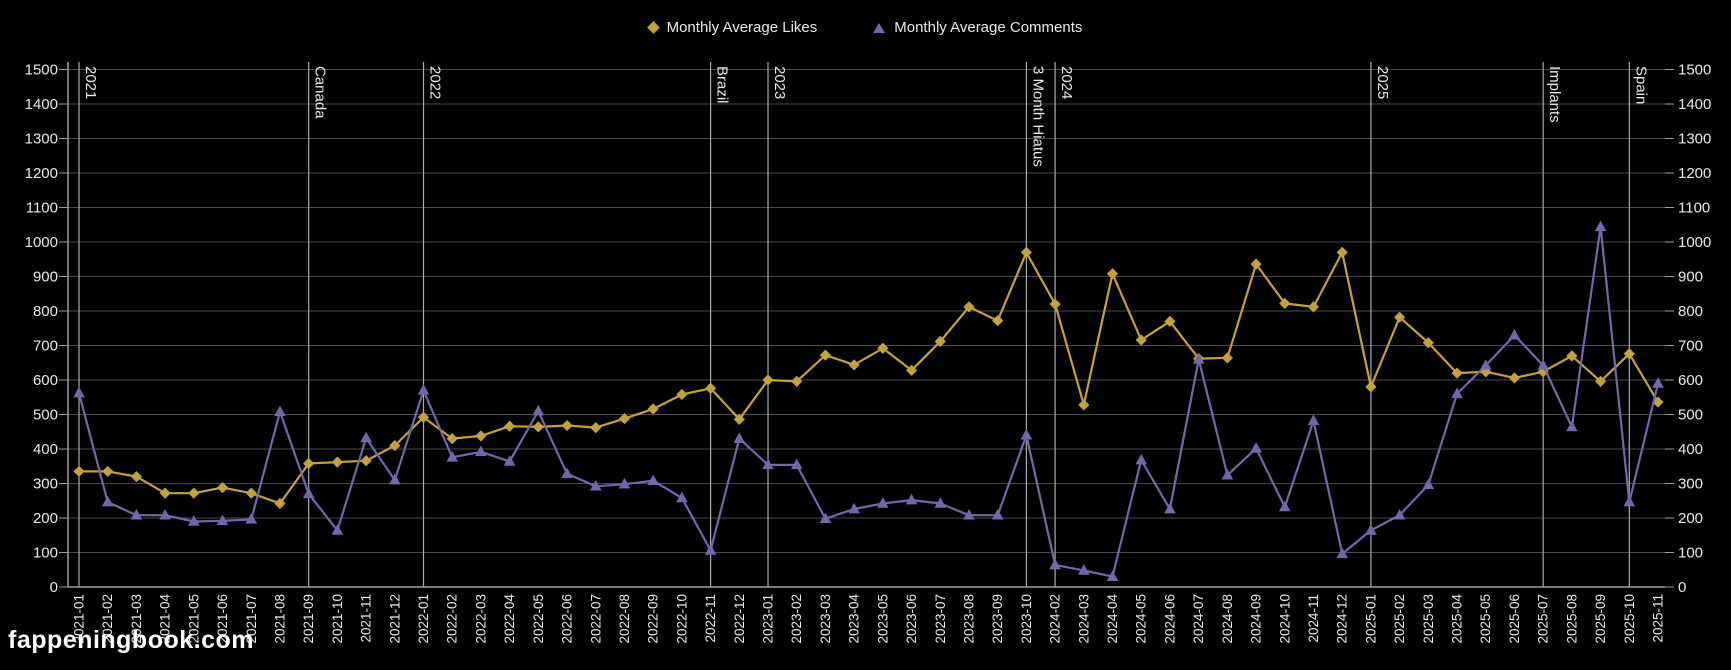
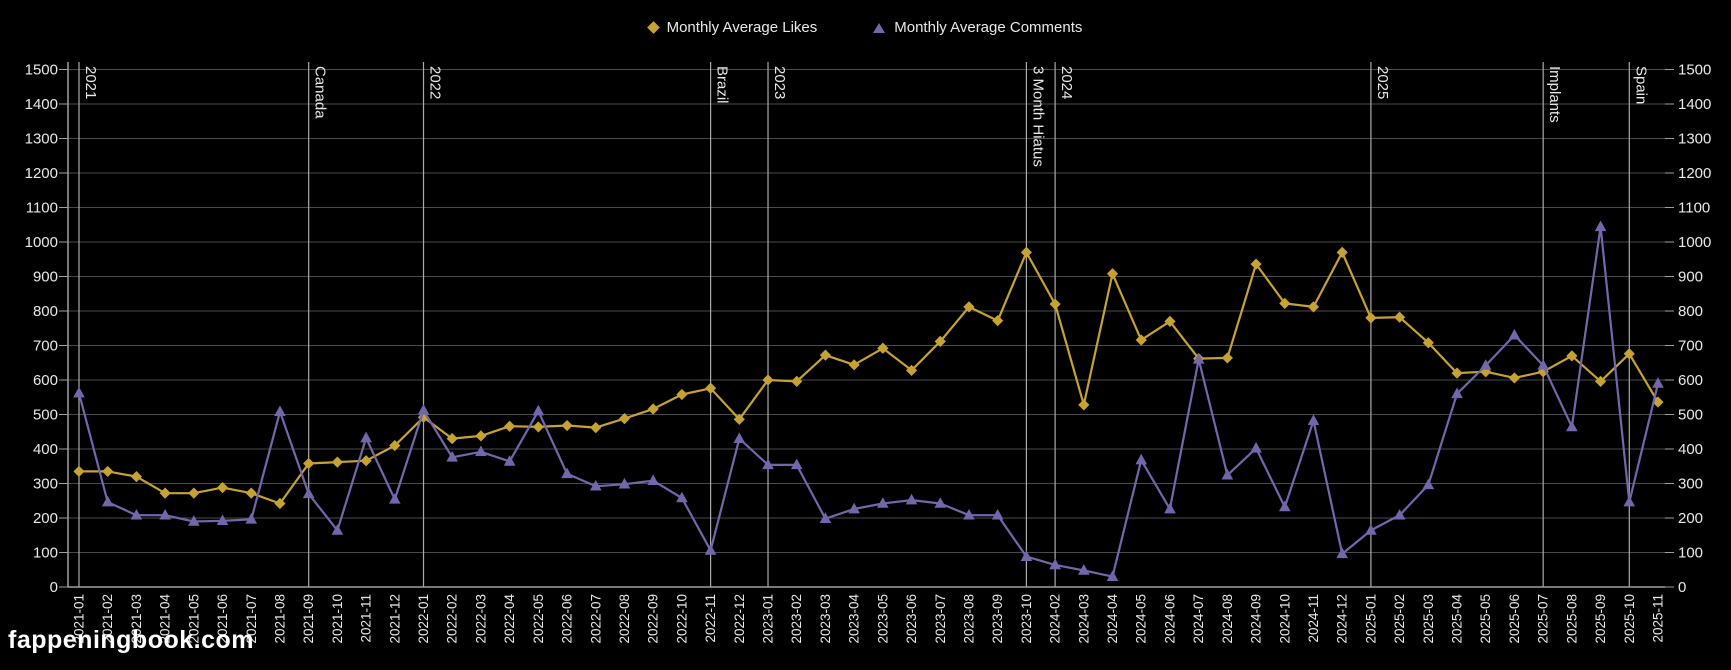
Monthly Average Comments/2021-12: 310 -> 250
Monthly Average Comments/2022-01: 570 -> 510
Monthly Average Comments/2023-10: 440 -> 90
Monthly Average Likes/2025-01: 580 -> 780
